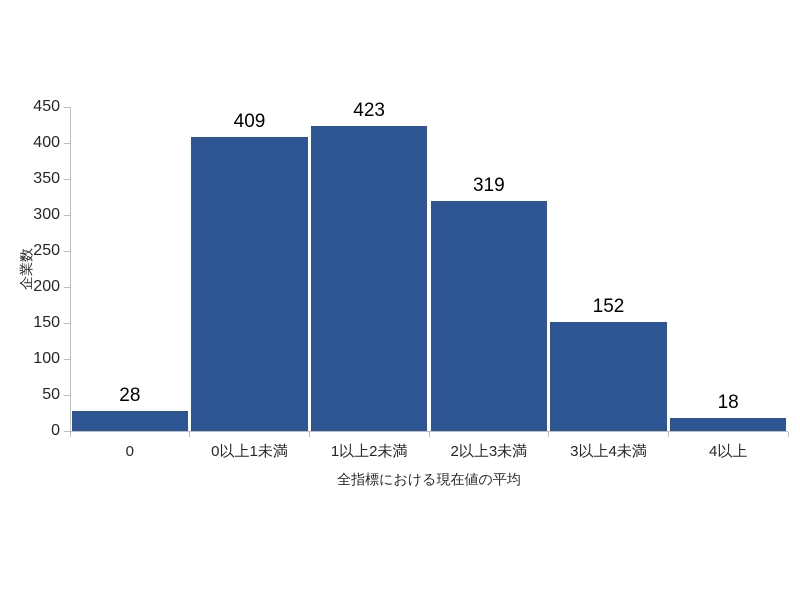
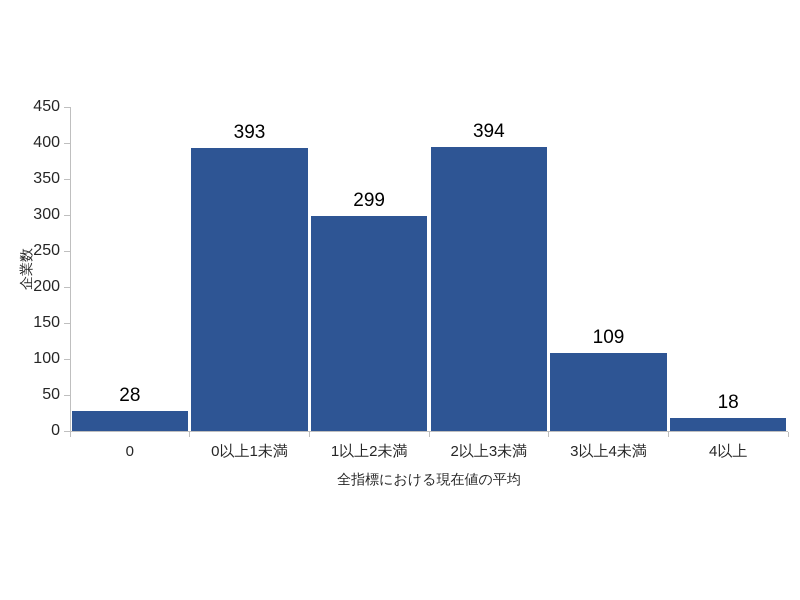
0以上1未満: 409 -> 393
1以上2未満: 423 -> 299
2以上3未満: 319 -> 394
3以上4未満: 152 -> 109
